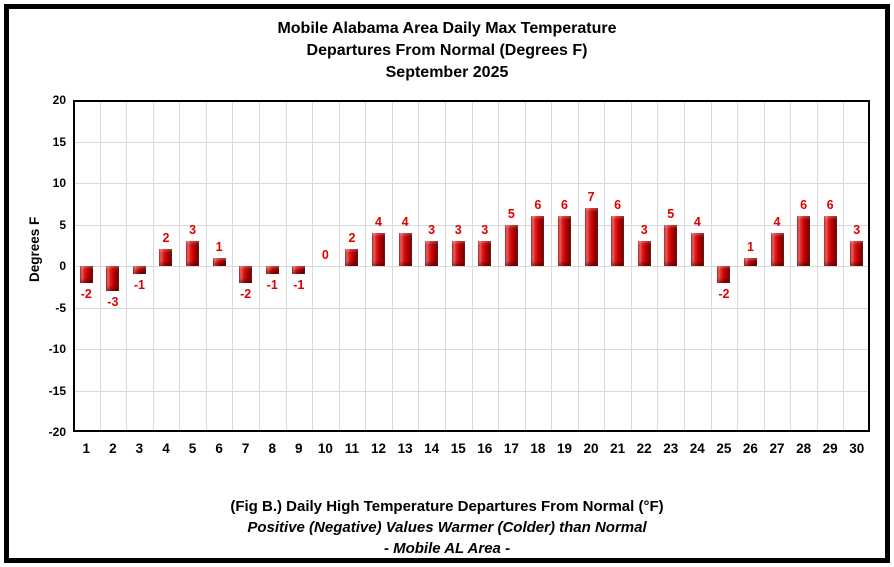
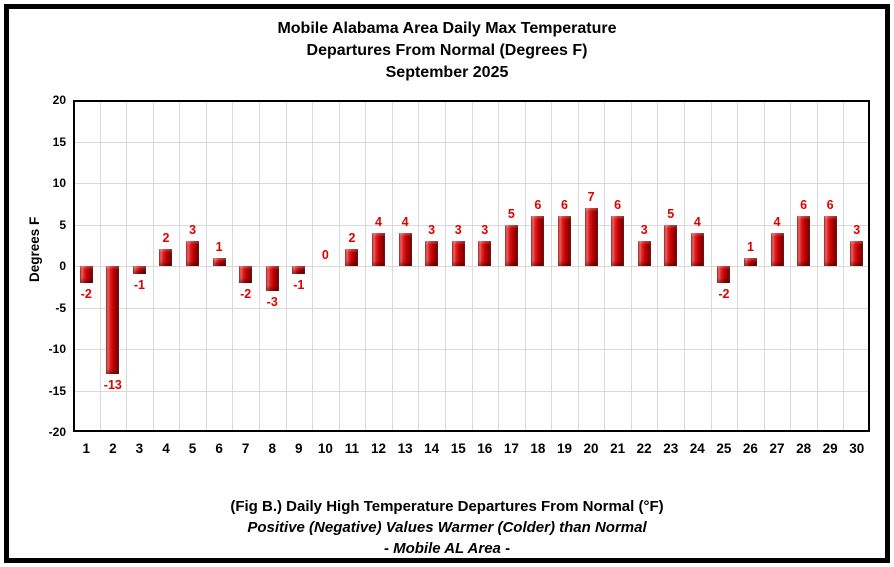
2: -3 -> -13
8: -1 -> -3
